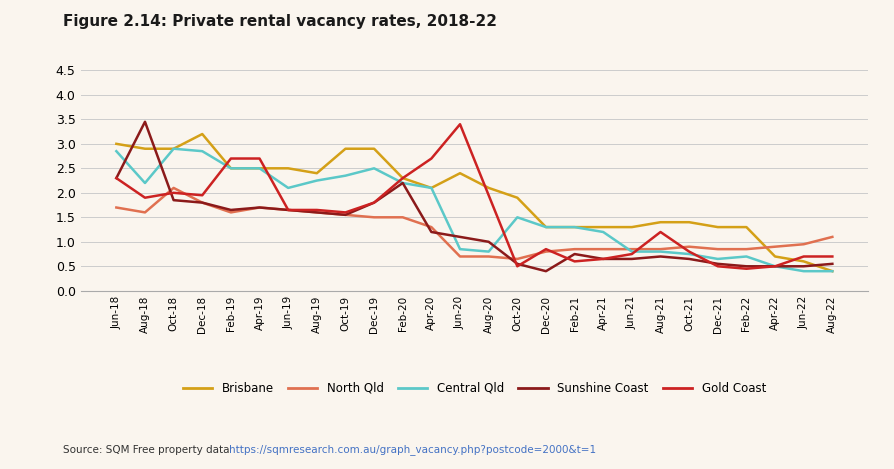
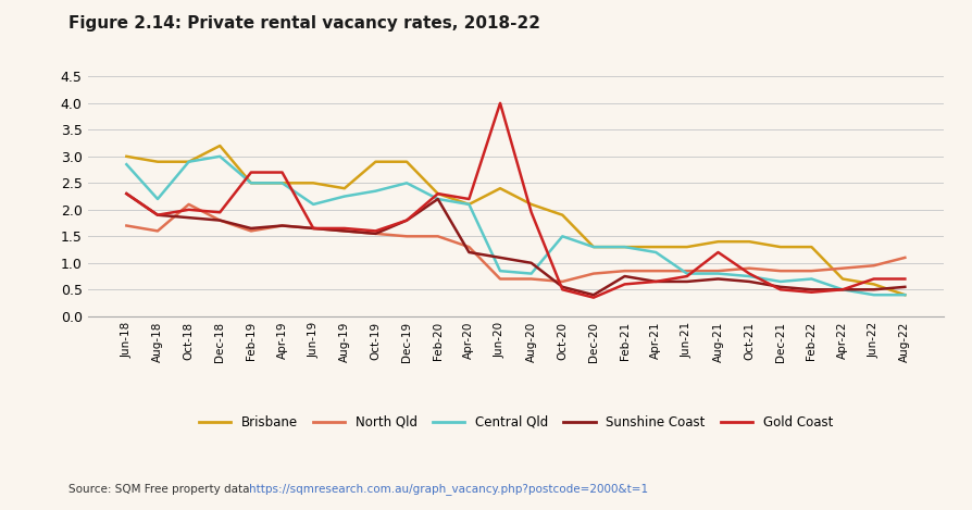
Sunshine Coast/Aug-18: 3.45 -> 1.90
Central Qld/Dec-18: 2.85 -> 3.00
Gold Coast/Apr-20: 2.70 -> 2.20
Gold Coast/Jun-20: 3.40 -> 4.00
Gold Coast/Dec-20: 0.85 -> 0.35
